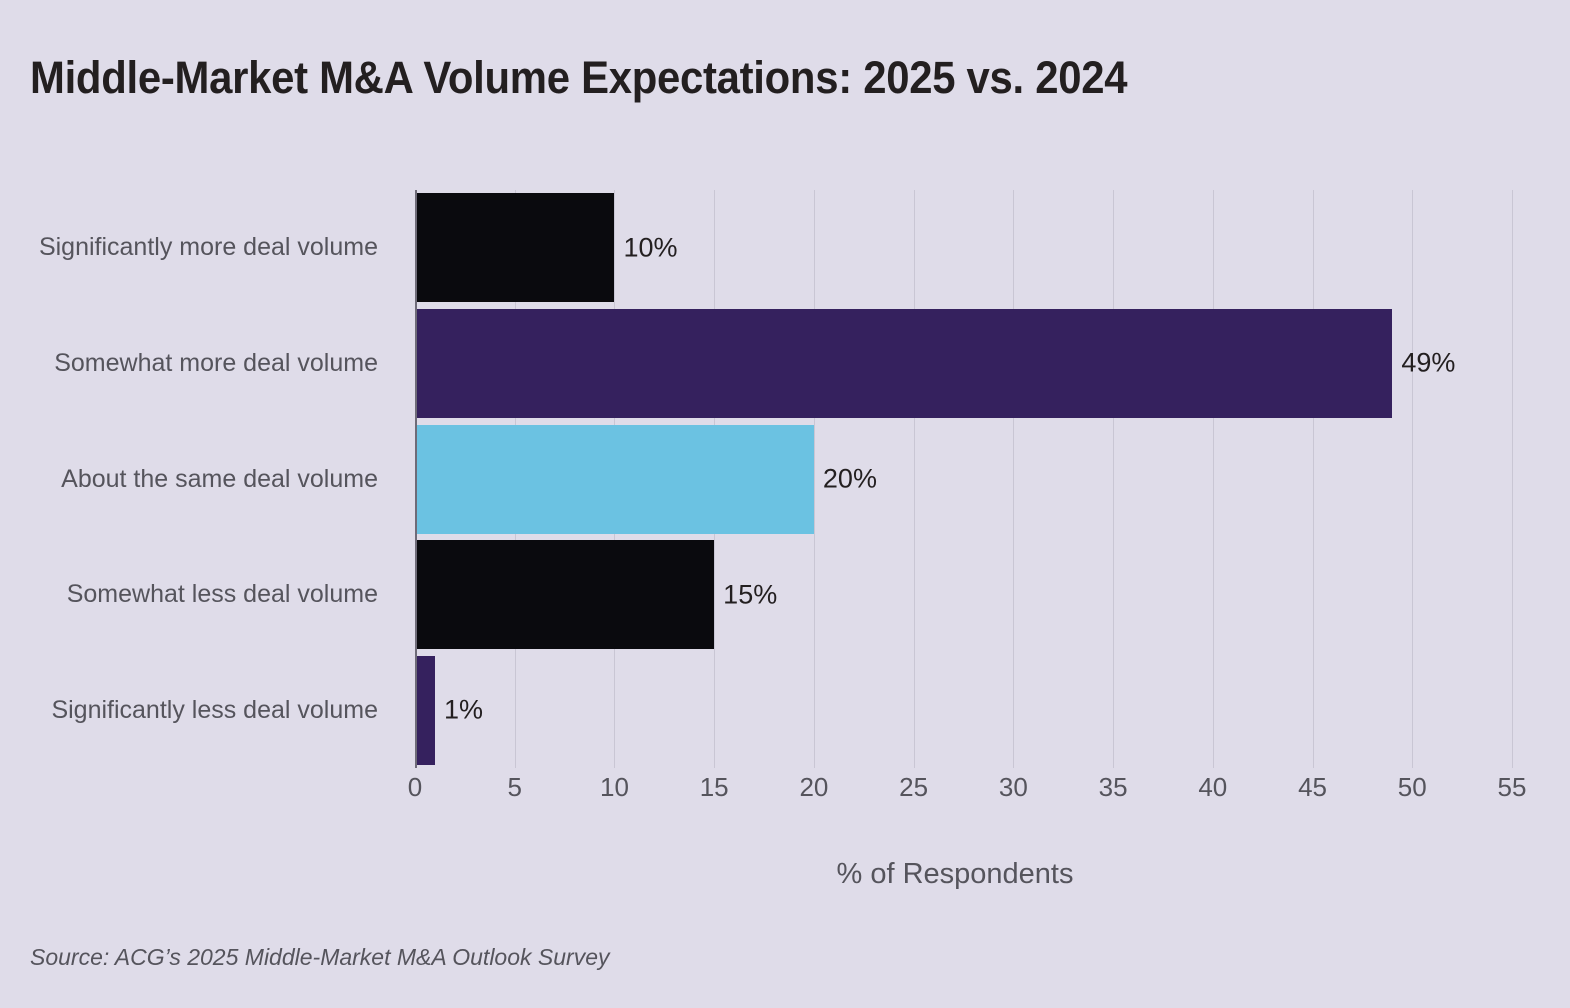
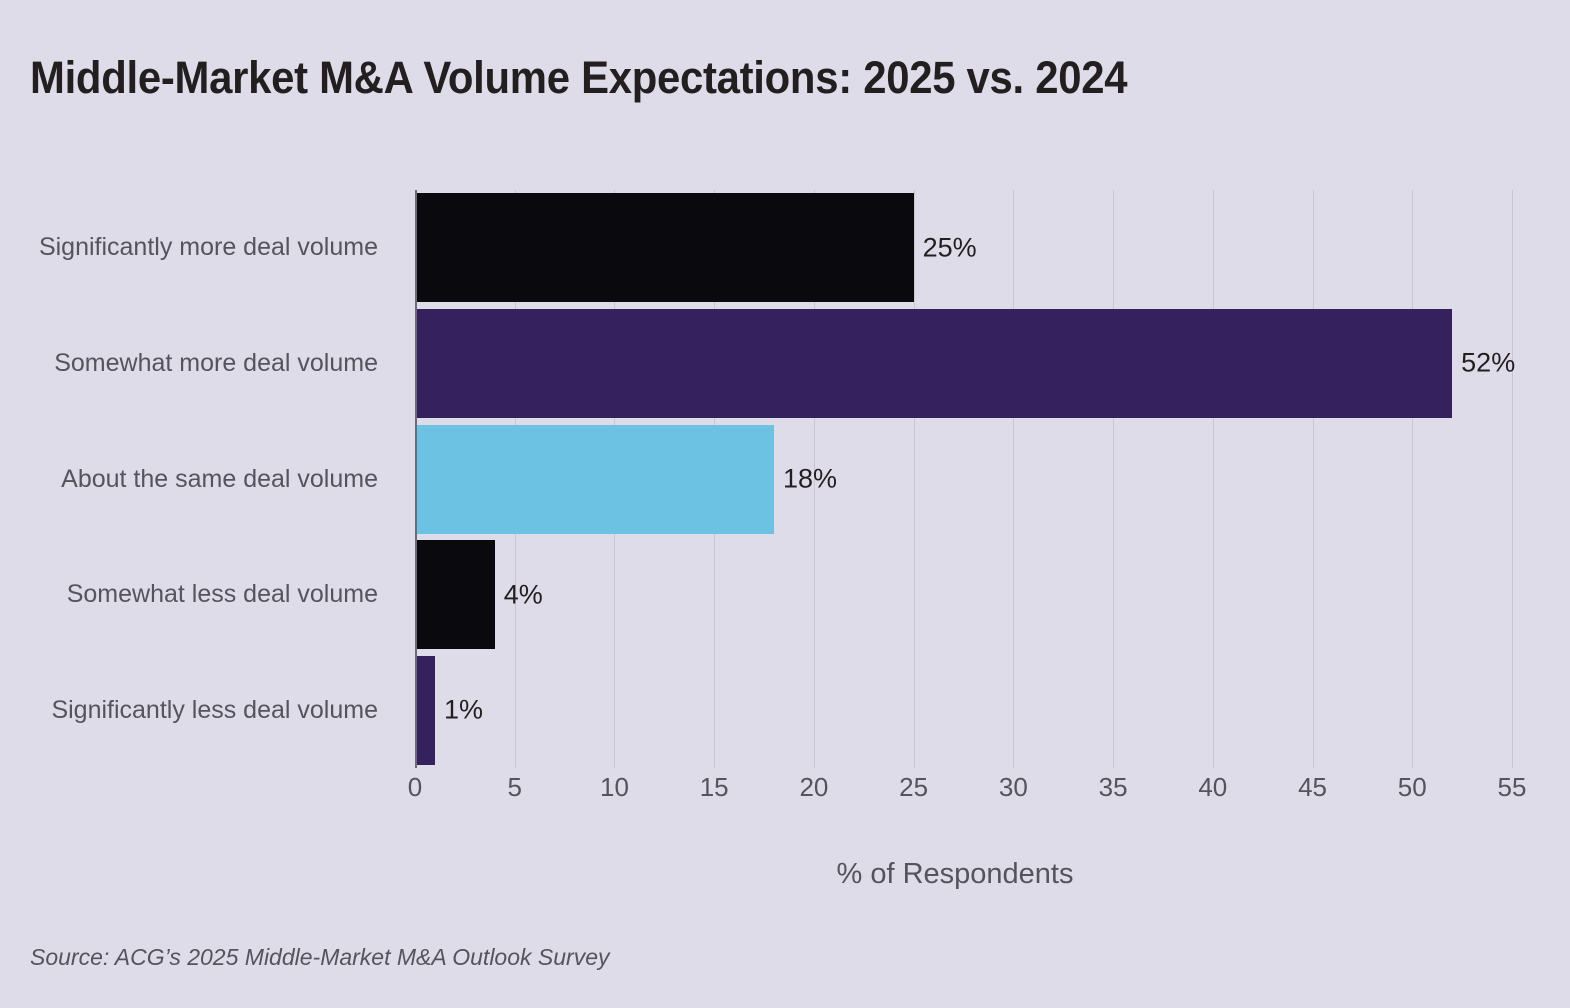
Significantly more deal volume: 10% -> 25%
Somewhat more deal volume: 49% -> 52%
About the same deal volume: 20% -> 18%
Somewhat less deal volume: 15% -> 4%
